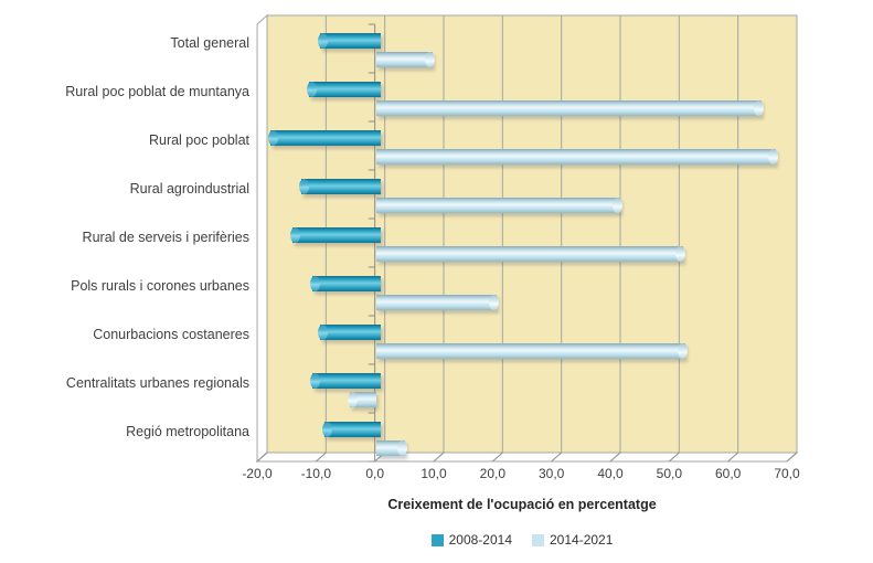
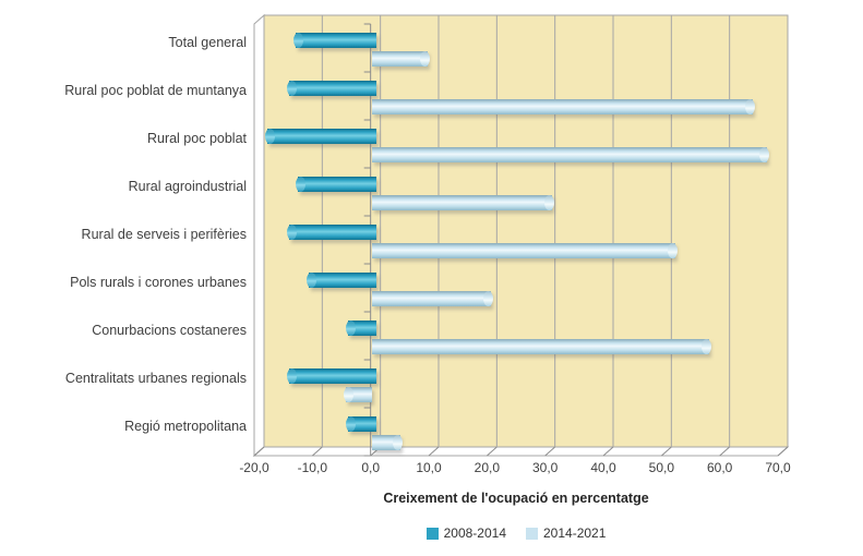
2008-2014/Total general: -10 -> -14
2008-2014/Rural poc poblat de muntanya: -12 -> -15
2014-2021/Rural agroindustrial: 42 -> 31
2008-2014/Conurbacions costaneres: -10 -> -5
2014-2021/Conurbacions costaneres: 52 -> 58
2008-2014/Centralitats urbanes regionals: -12 -> -15
2008-2014/Regió metropolitana: -10 -> -5
